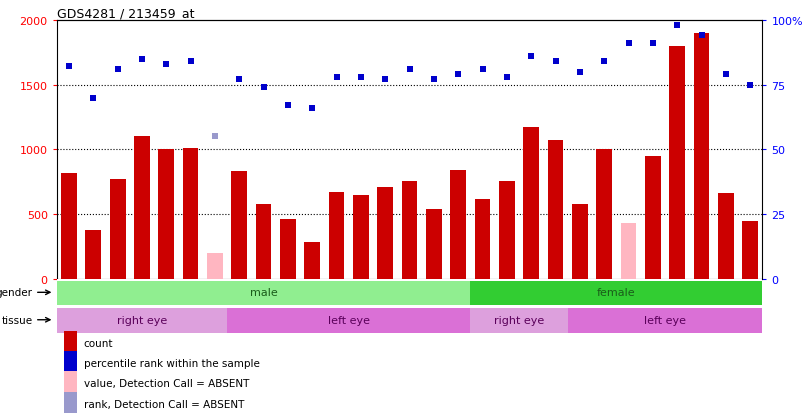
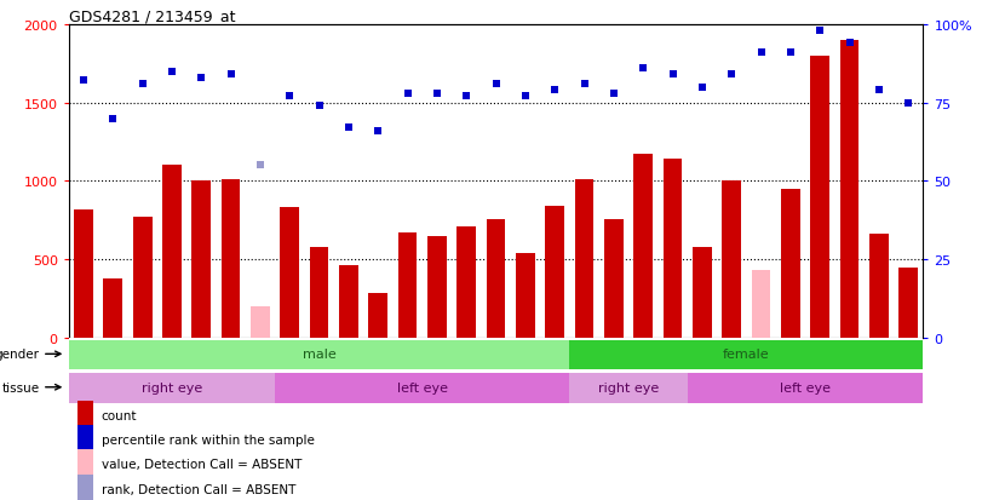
GSM685474: 620 -> 1010
GSM686985: 1070 -> 1140
